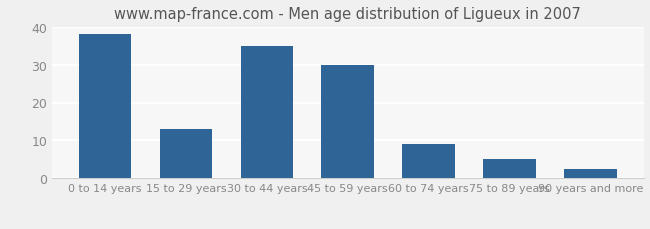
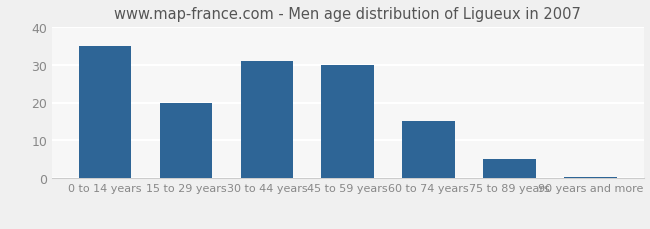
0 to 14 years: 38.0 -> 35.0
15 to 29 years: 13.0 -> 20.0
30 to 44 years: 35.0 -> 31.0
60 to 74 years: 9.0 -> 15.0
90 years and more: 2.5 -> 0.5
